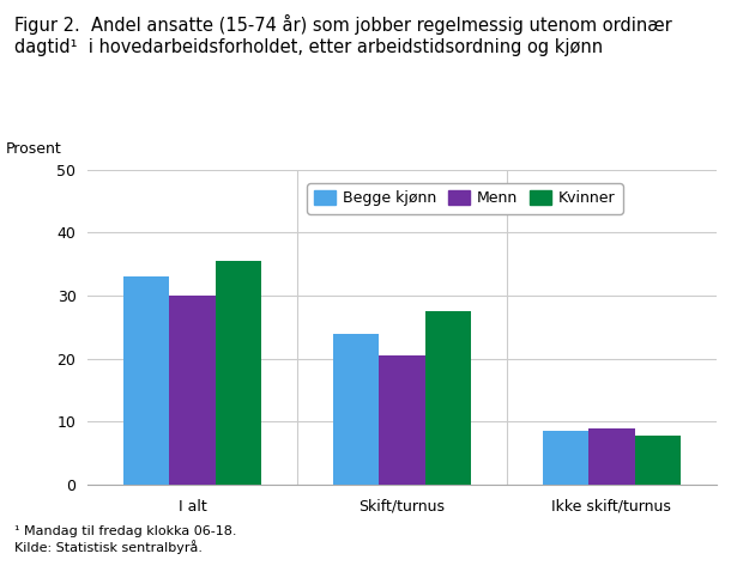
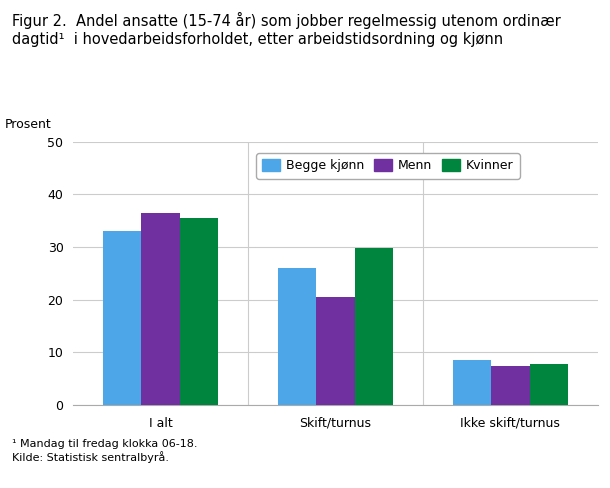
Menn/I alt: 30.0 -> 36.4
Begge kjønn/Skift/turnus: 24.0 -> 26.0
Kvinner/Skift/turnus: 27.5 -> 29.8
Menn/Ikke skift/turnus: 9.0 -> 7.4
